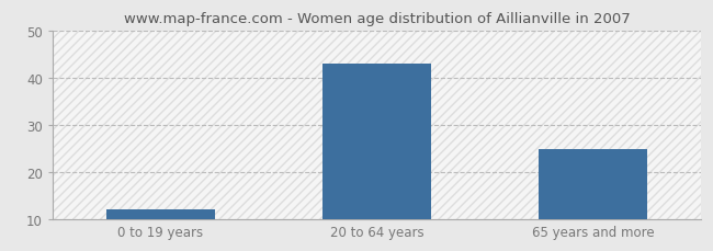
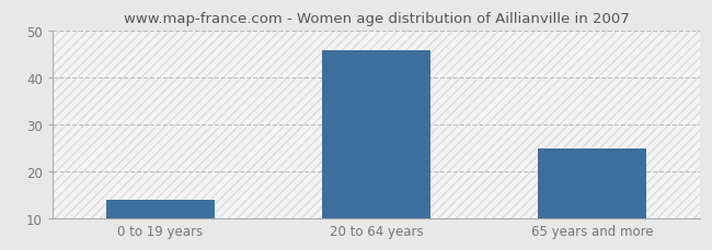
0 to 19 years: 12 -> 14
20 to 64 years: 43 -> 46
